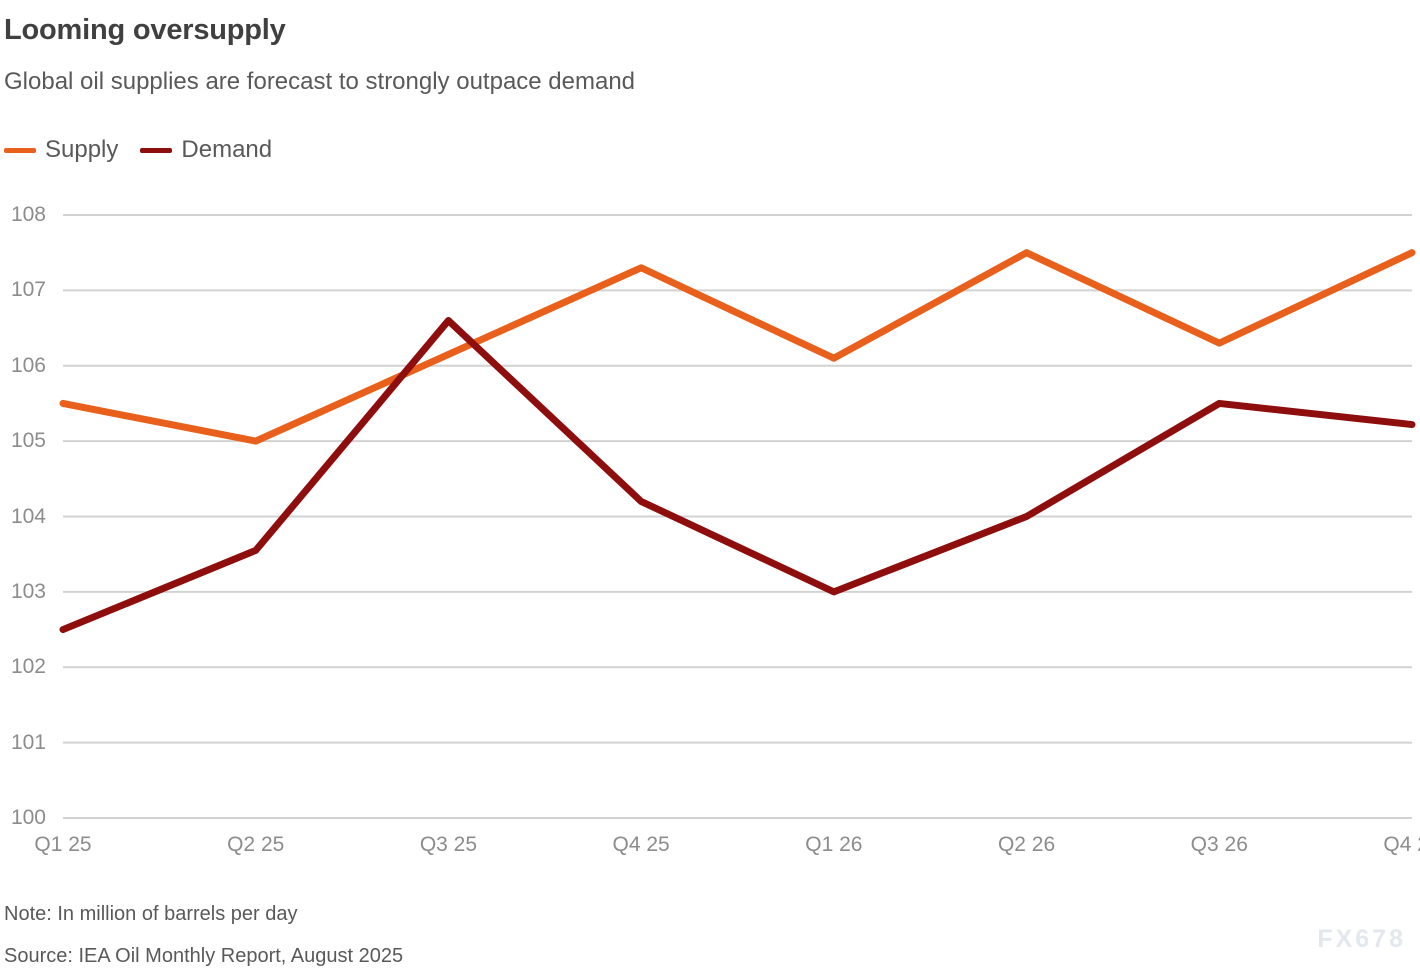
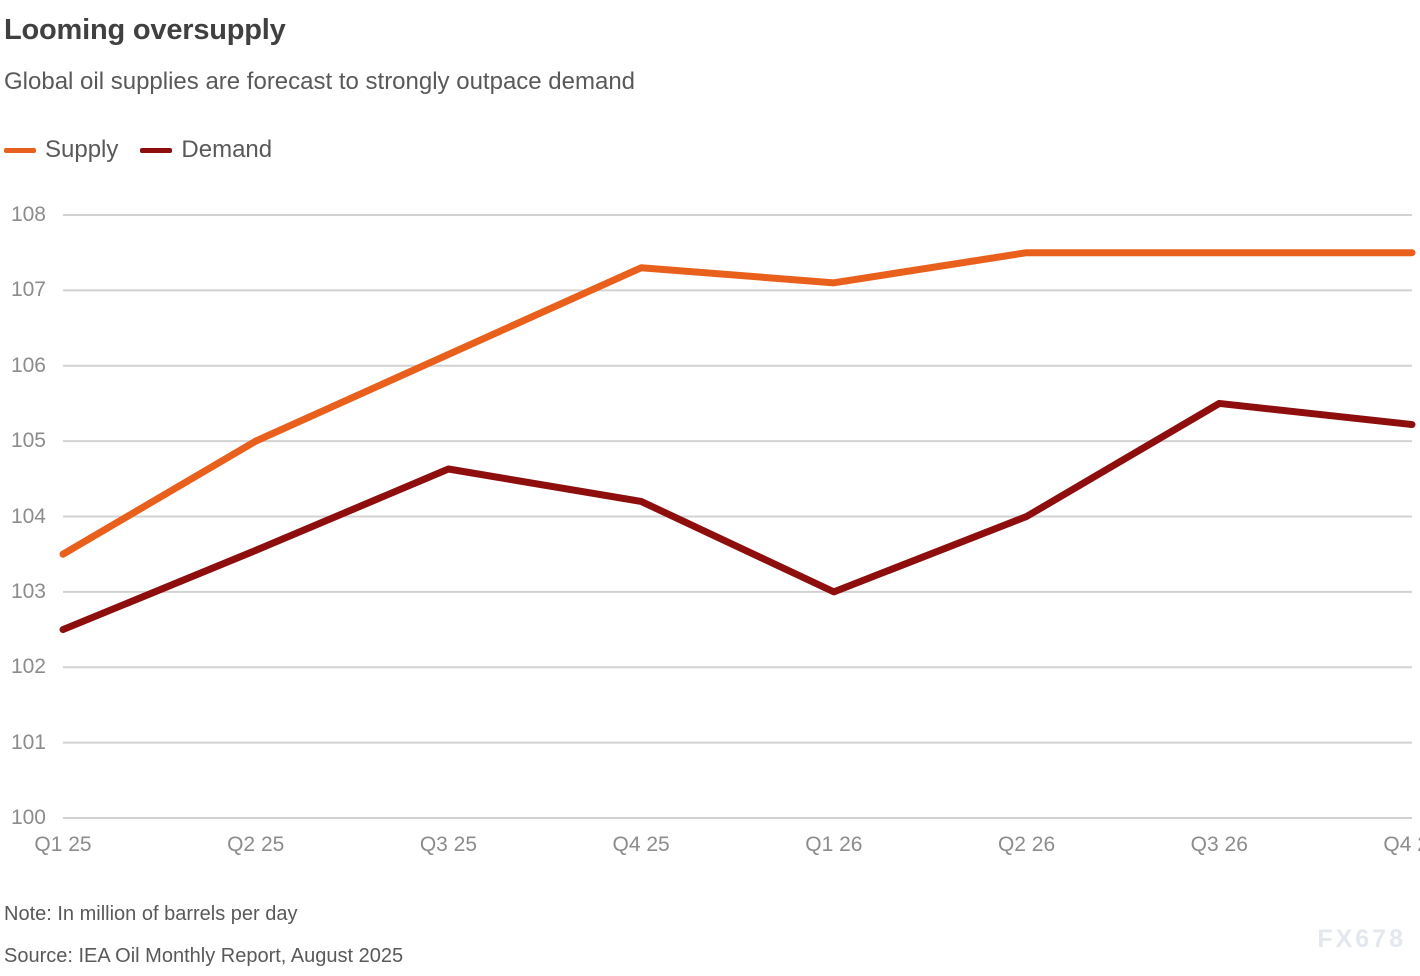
Supply/Q1 25: 105.5 -> 103.5
Demand/Q3 25: 106.6 -> 104.6
Supply/Q1 26: 106.1 -> 107.1
Supply/Q3 26: 106.3 -> 107.5
